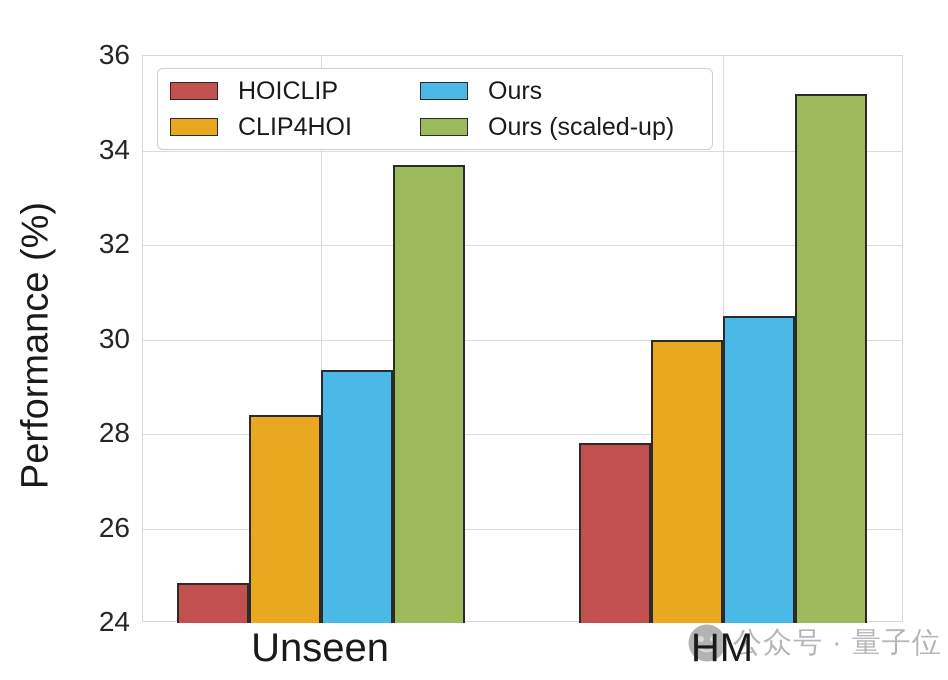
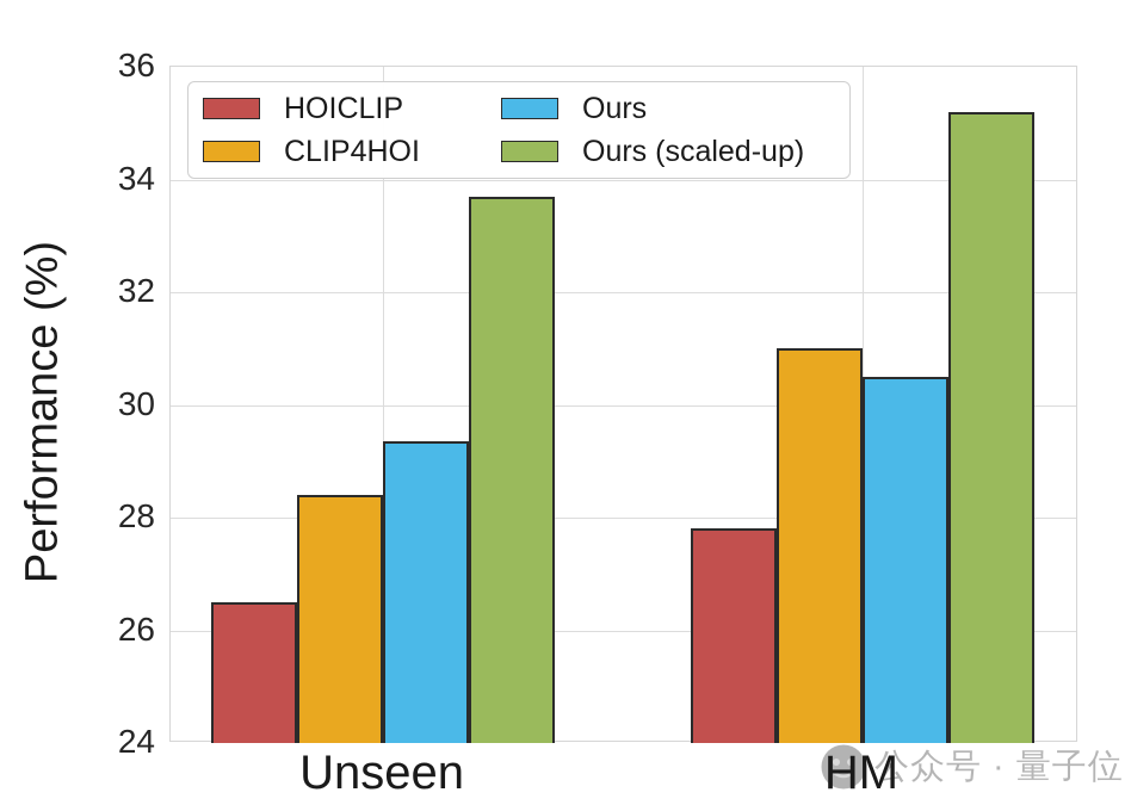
HOICLIP/Unseen: 24.9 -> 26.5
CLIP4HOI/HM: 30.0 -> 31.0
